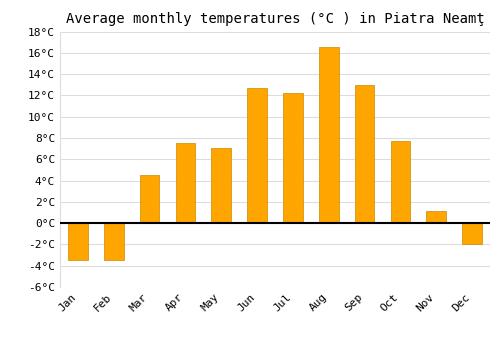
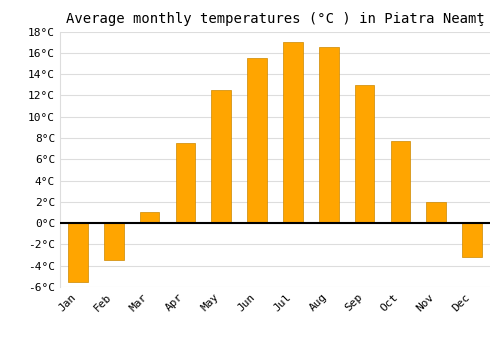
Jan: -3.5°C -> -5.5°C
Mar: 4.5°C -> 1.0°C
May: 7.1°C -> 12.5°C
Jun: 12.7°C -> 15.5°C
Jul: 12.2°C -> 17.0°C
Nov: 1.1°C -> 2.0°C
Dec: -2.0°C -> -3.2°C
